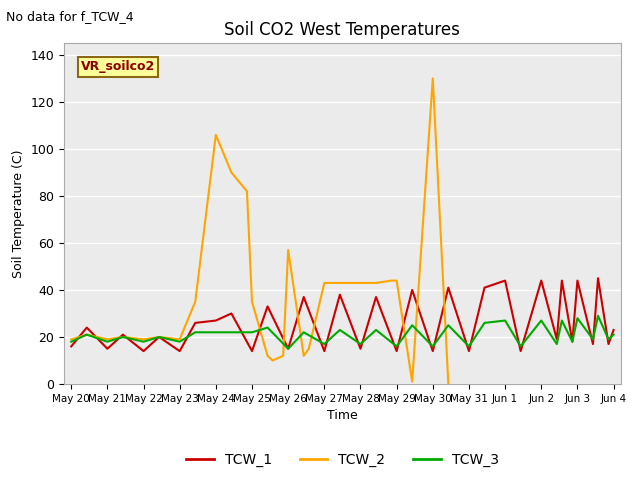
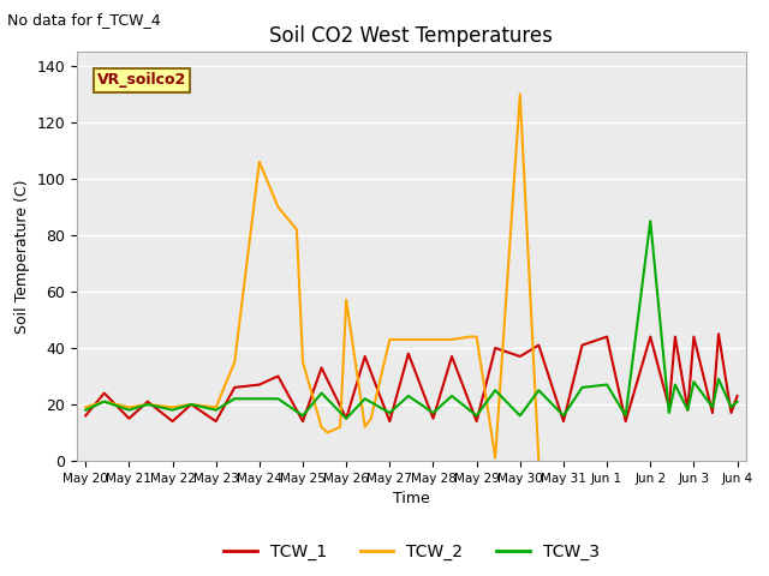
TCW_3/May 25: 22 -> 16
TCW_1/May 30: 14 -> 37
TCW_3/Jun 2: 27 -> 85
